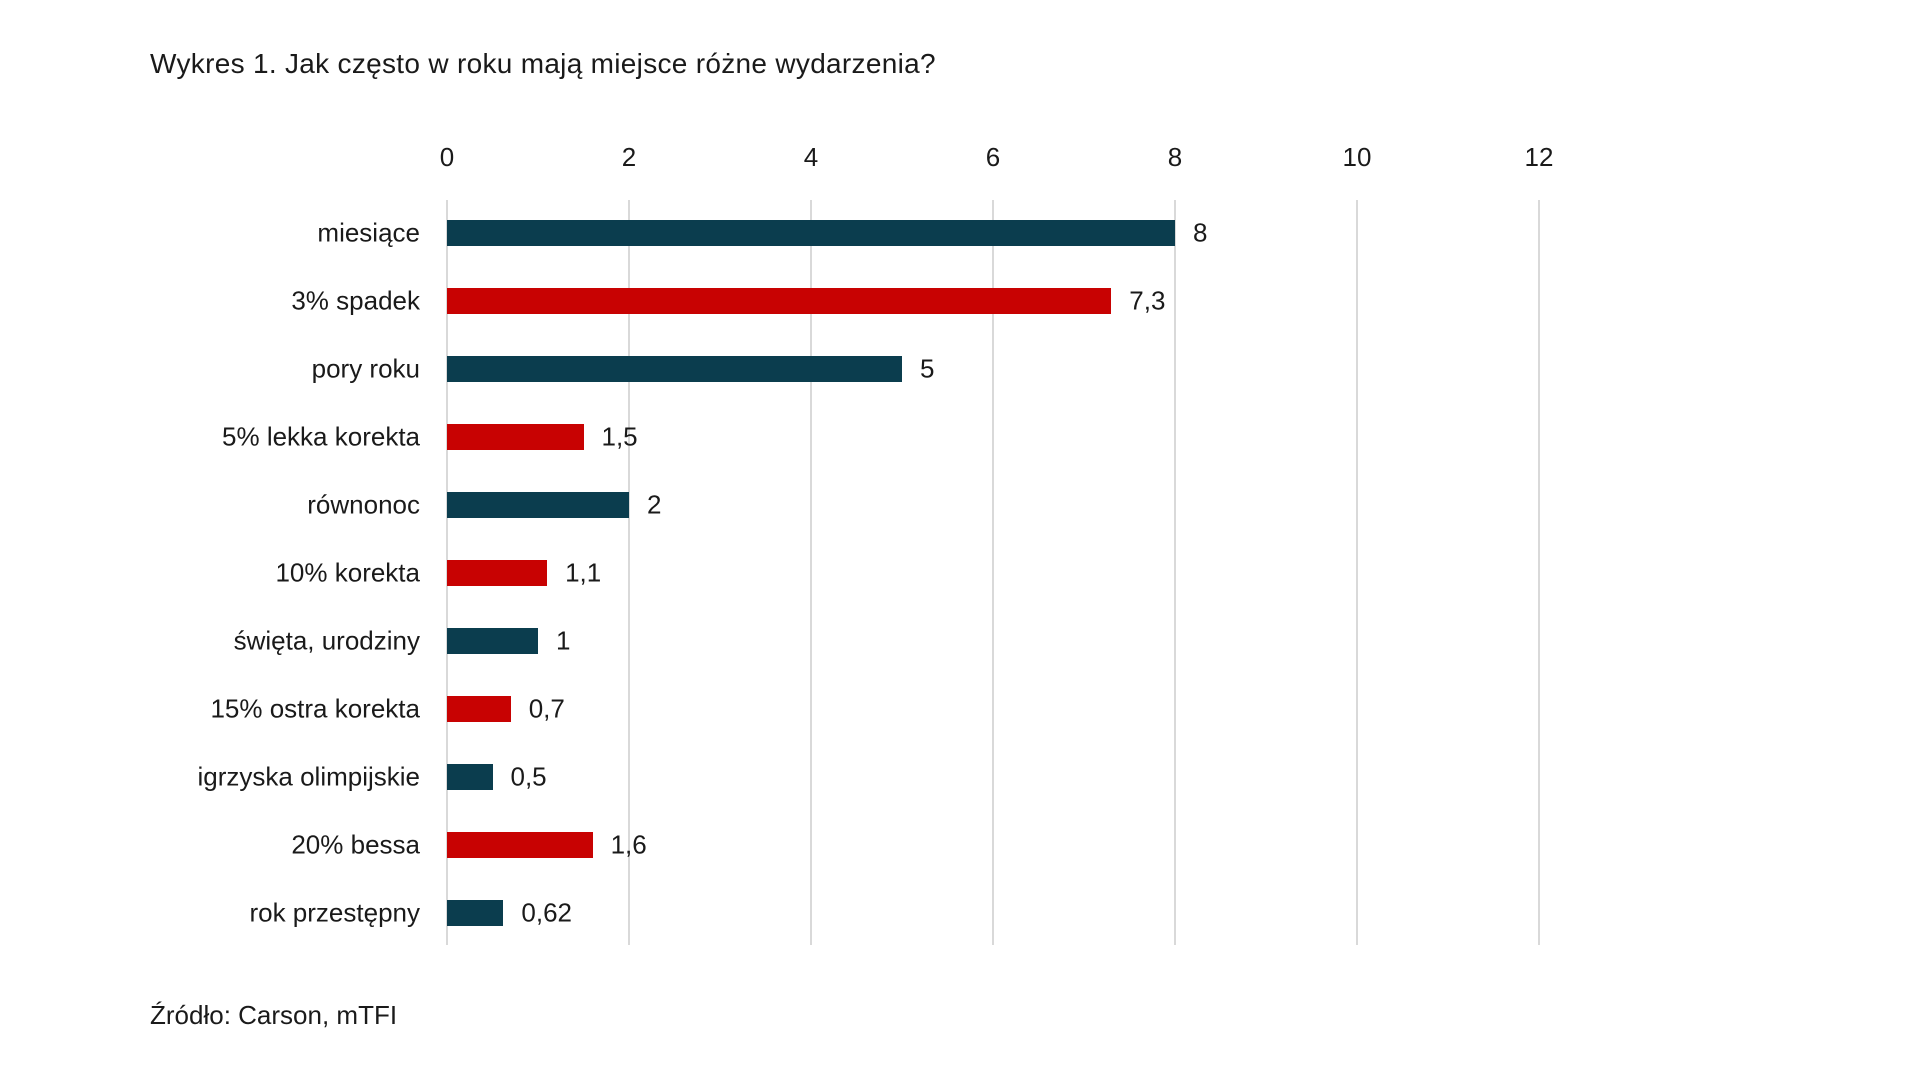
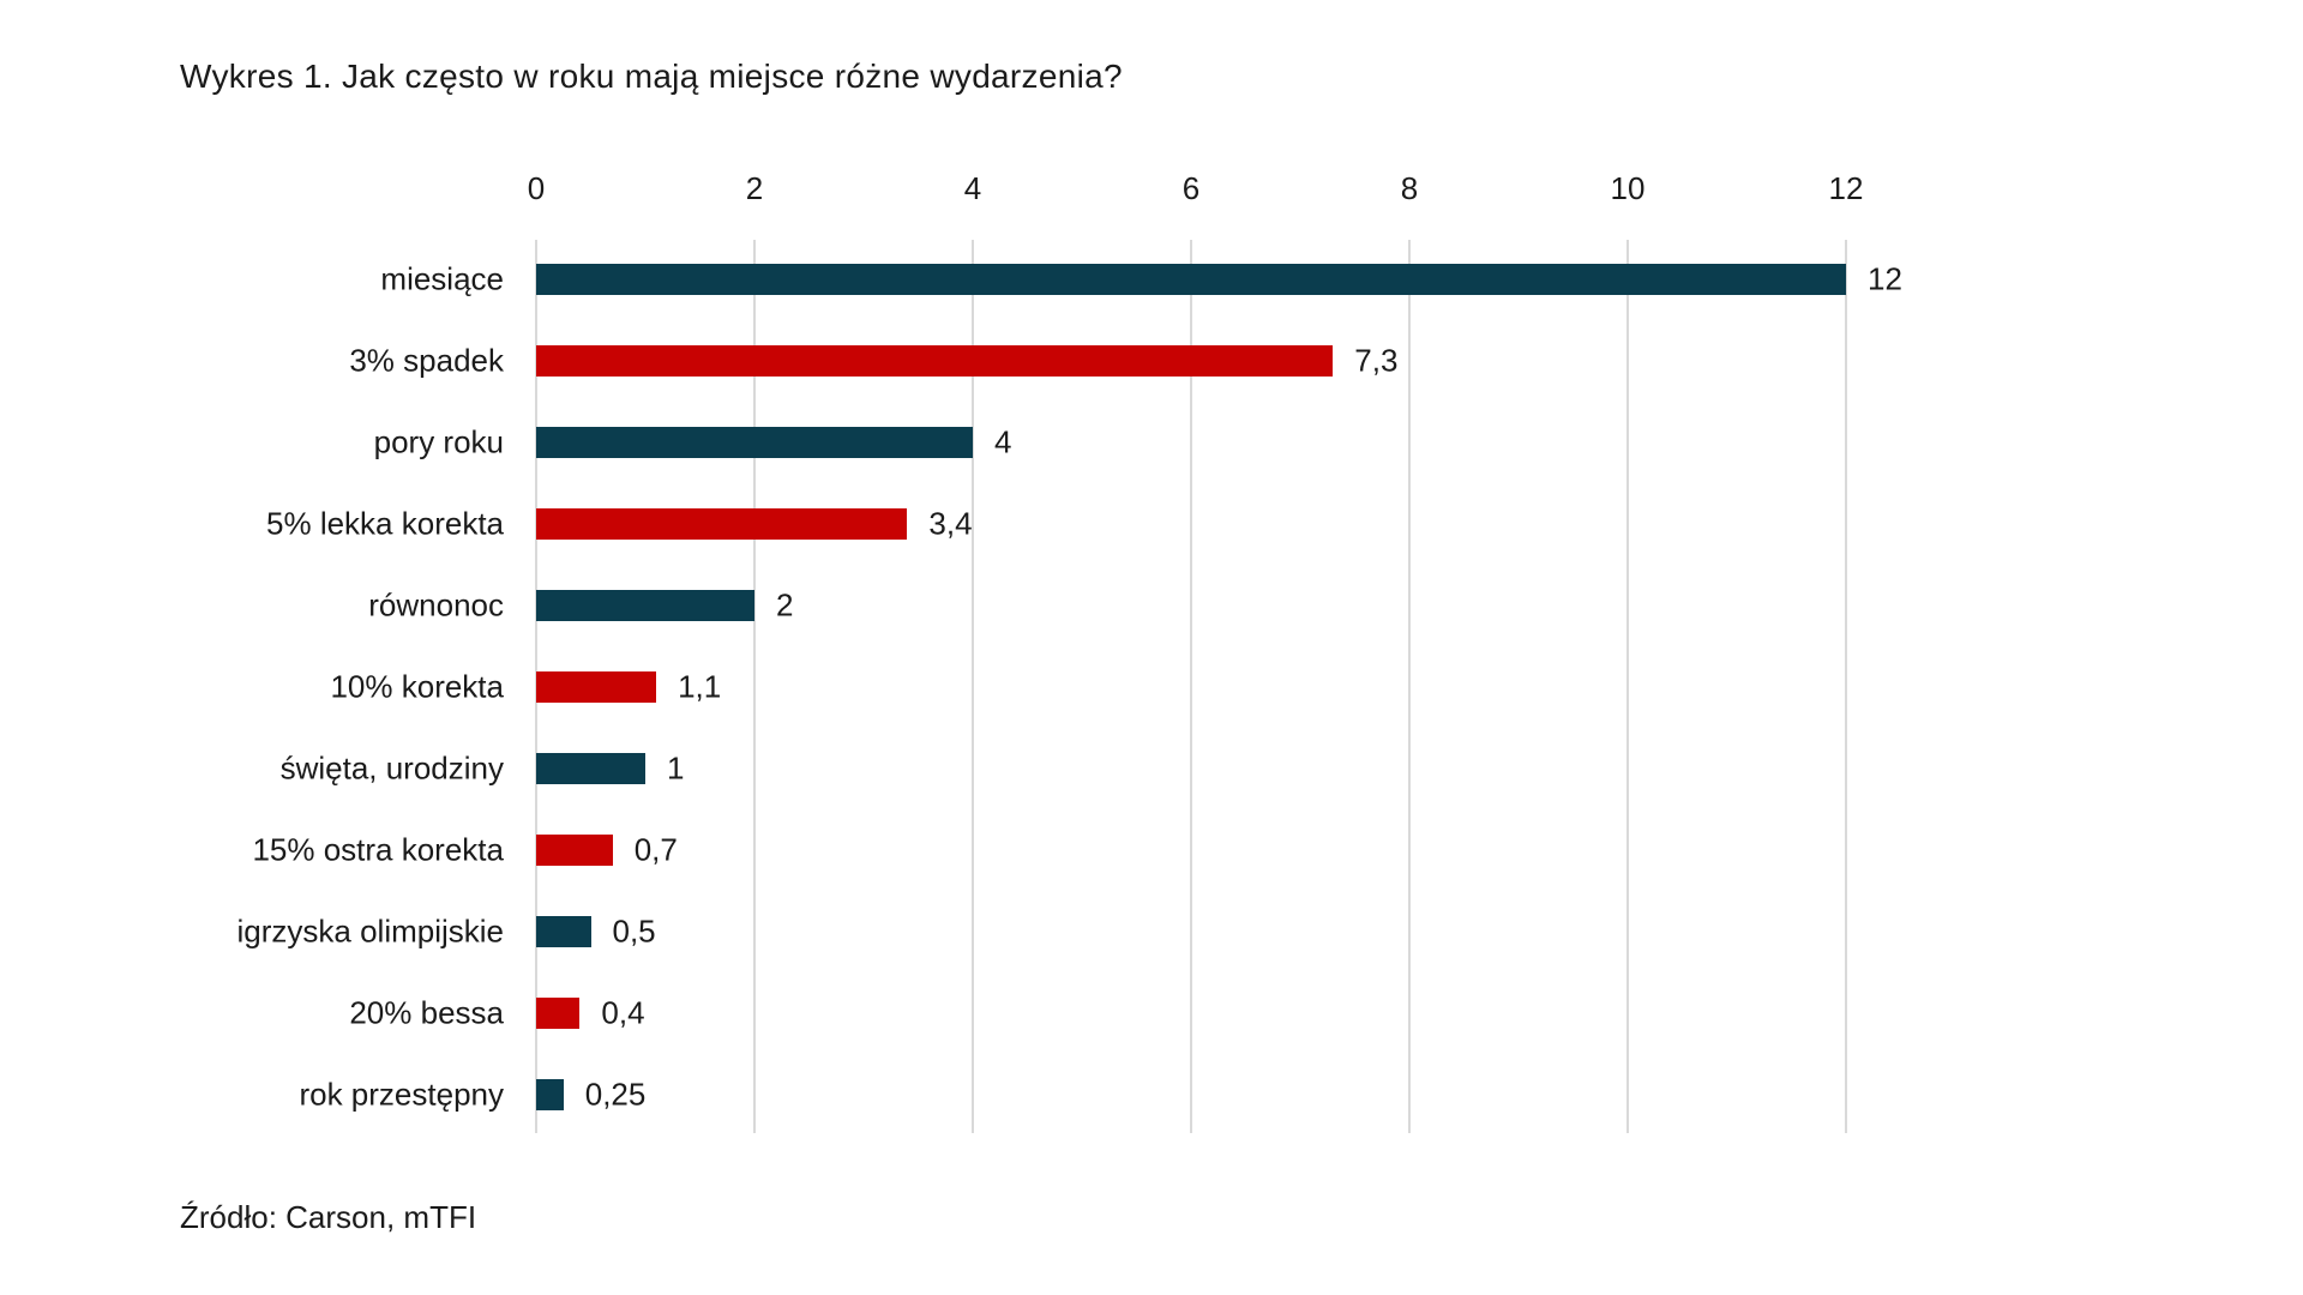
miesiące: 8 -> 12
pory roku: 5 -> 4
5% lekka korekta: 1,5 -> 3,4
20% bessa: 1,6 -> 0,4
rok przestępny: 0,62 -> 0,25
